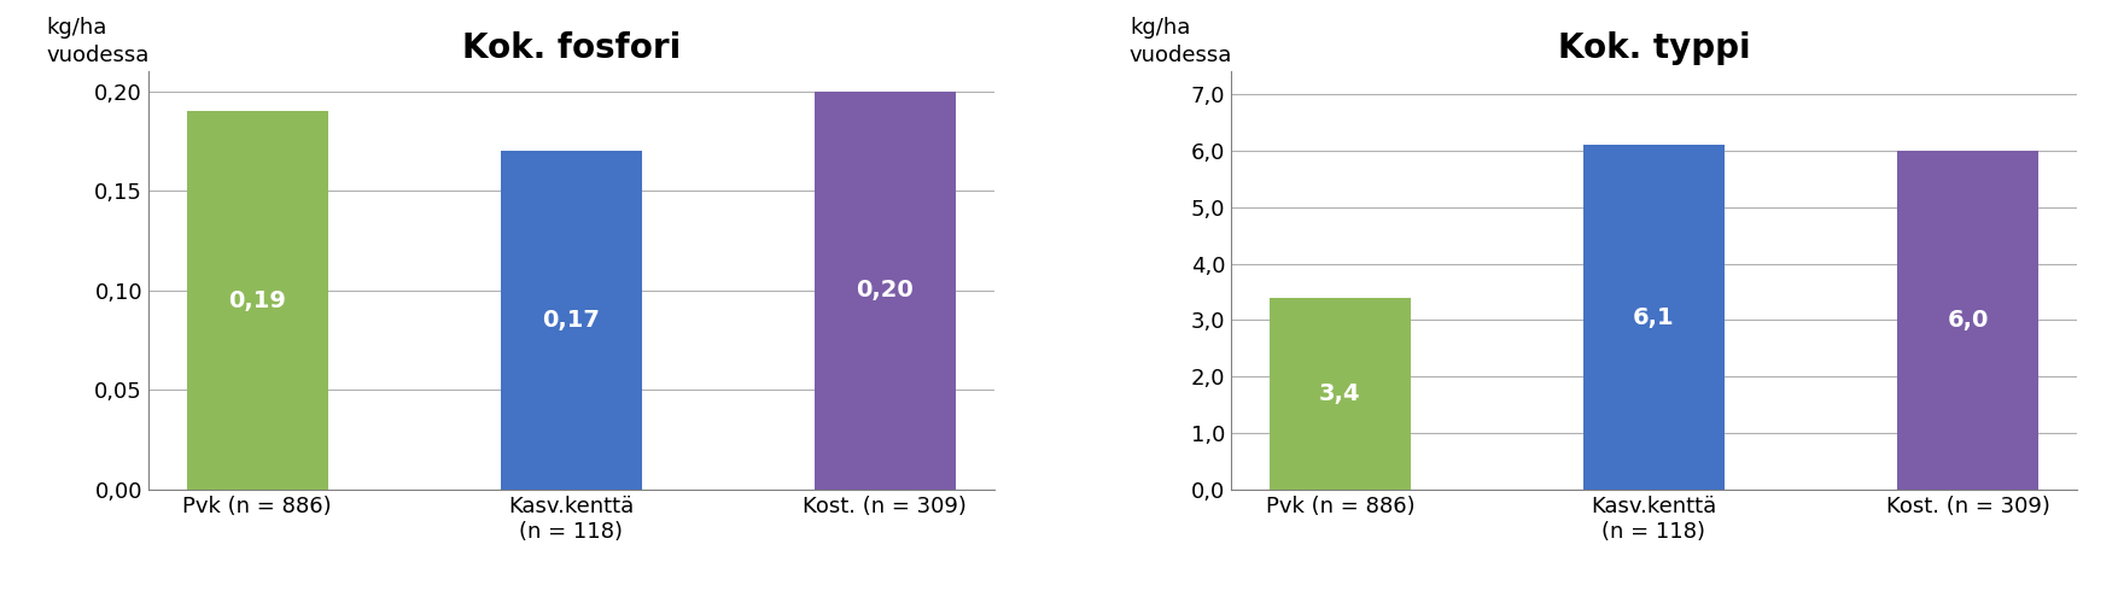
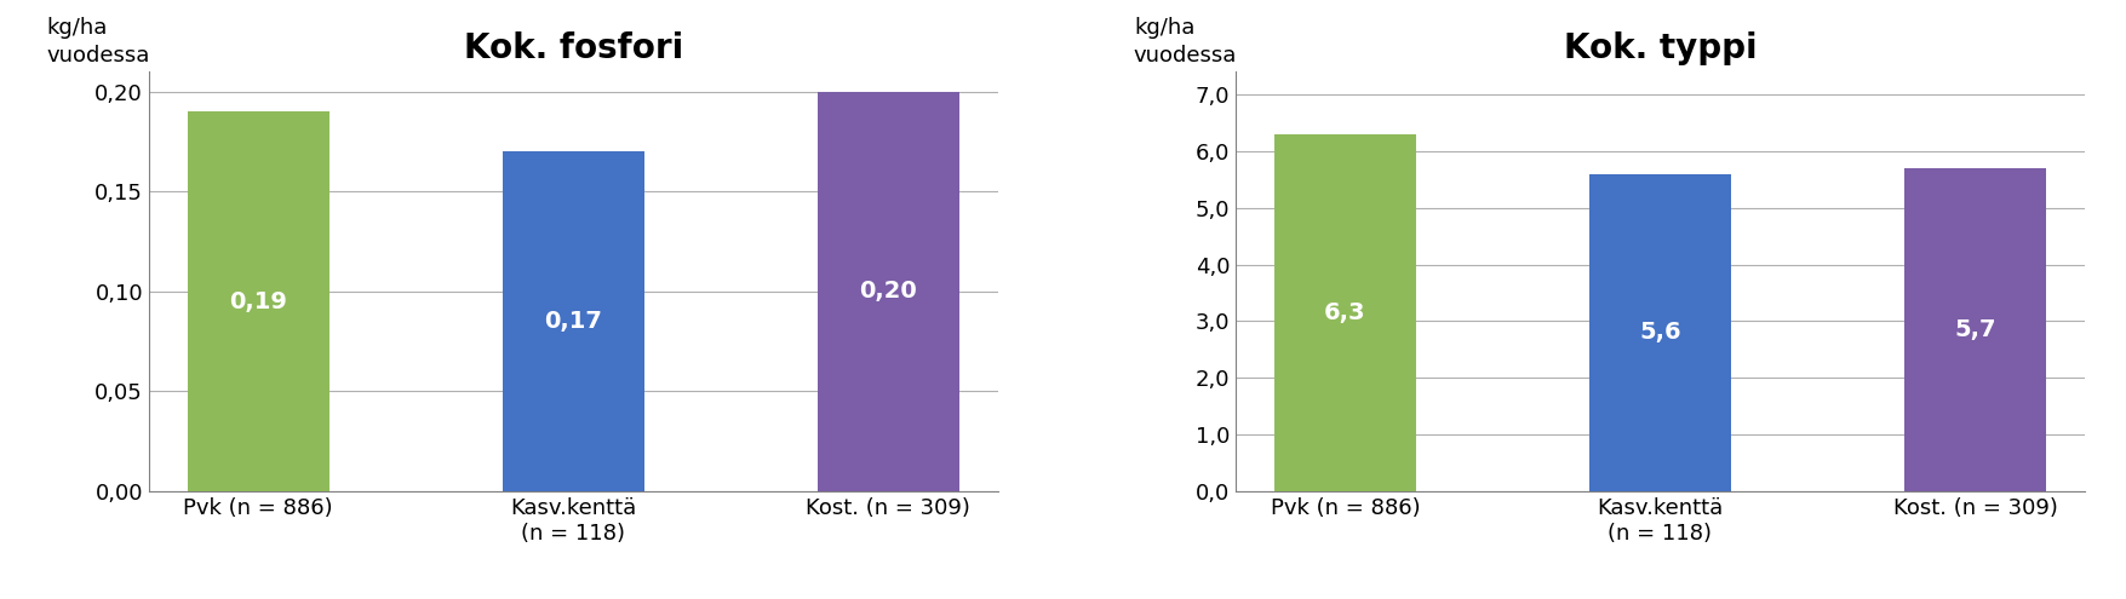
Kok. typpi/Pvk (n = 886): 3,4 -> 6,3
Kok. typpi/Kasv.kenttä (n = 118): 6,1 -> 5,6
Kok. typpi/Kost. (n = 309): 6,0 -> 5,7
